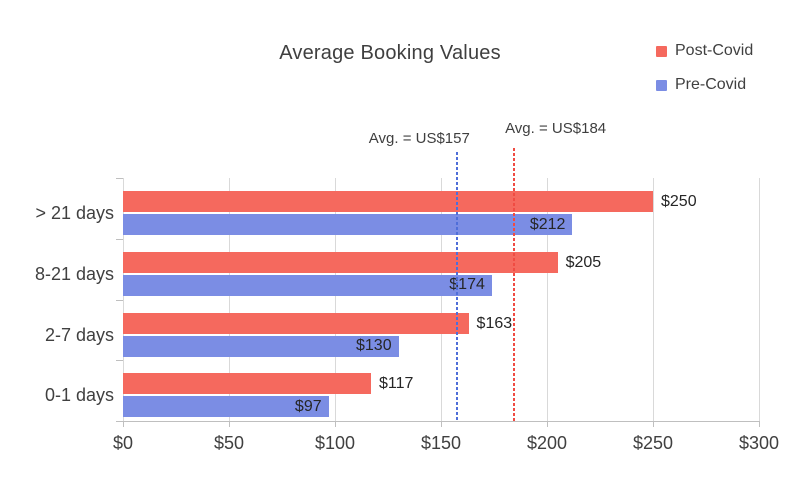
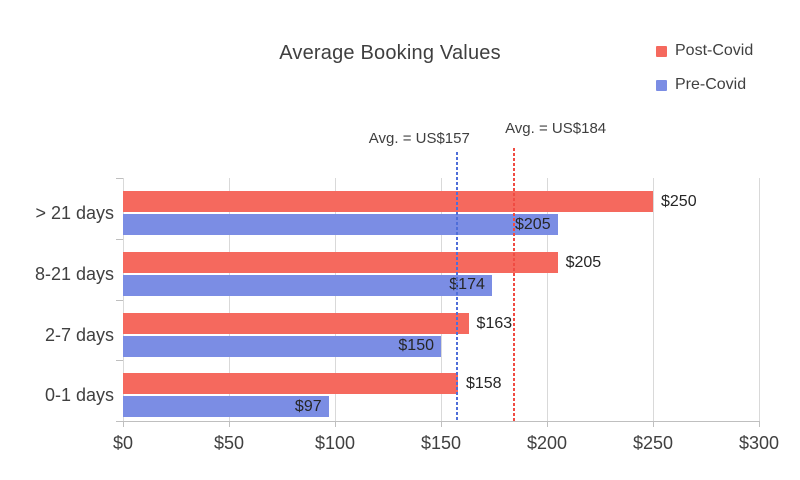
Pre-Covid/> 21 days: $212 -> $205
Pre-Covid/2-7 days: $130 -> $150
Post-Covid/0-1 days: $117 -> $158
